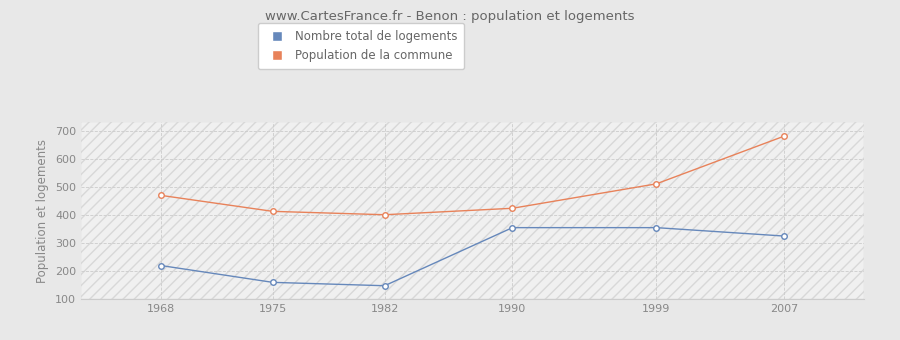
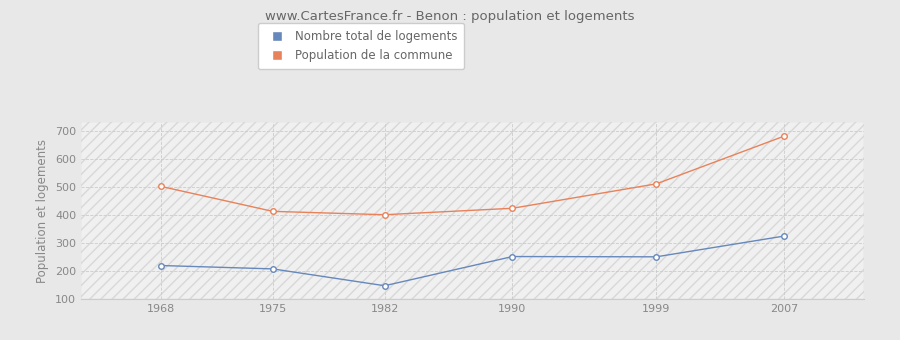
Population de la commune/1968: 470 -> 502
Nombre total de logements/1975: 160 -> 208
Nombre total de logements/1990: 355 -> 252
Nombre total de logements/1999: 355 -> 251
